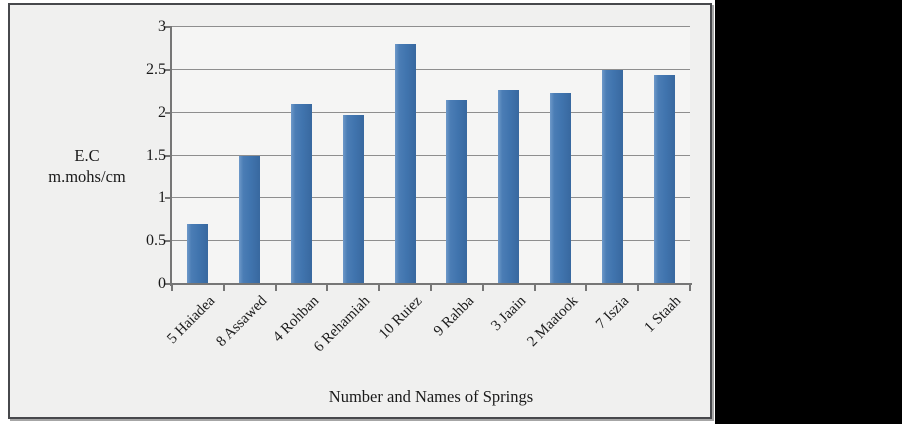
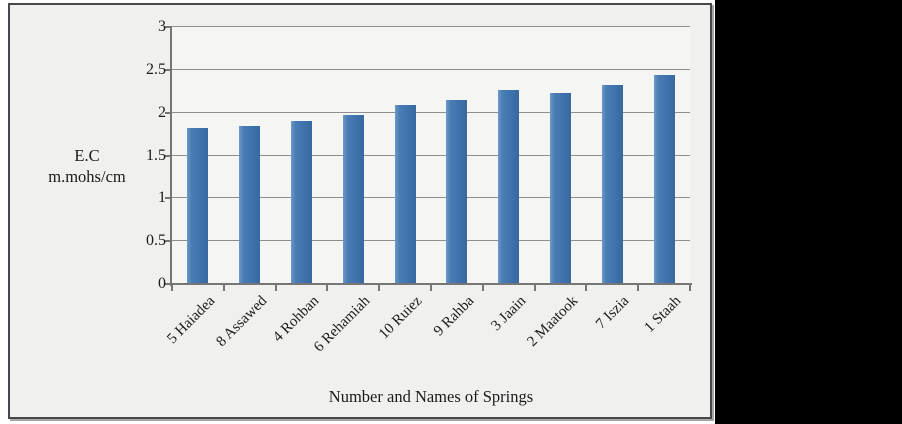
5 Haiadea: 0.7 -> 1.8
8 Assawed: 1.5 -> 1.9
4 Rohban: 2.1 -> 1.9
10 Ruiez: 2.8 -> 2.1
7 Iszia: 2.5 -> 2.3
